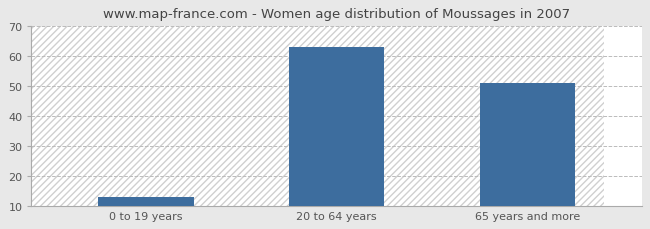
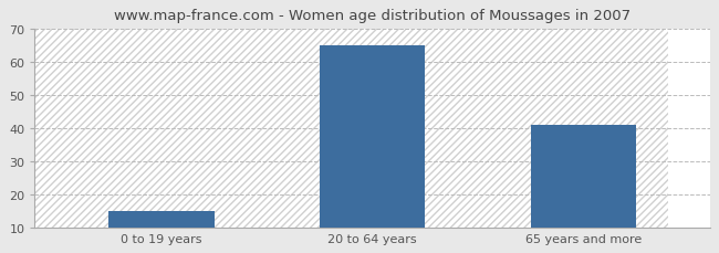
0 to 19 years: 13 -> 15
20 to 64 years: 63 -> 65
65 years and more: 51 -> 41
